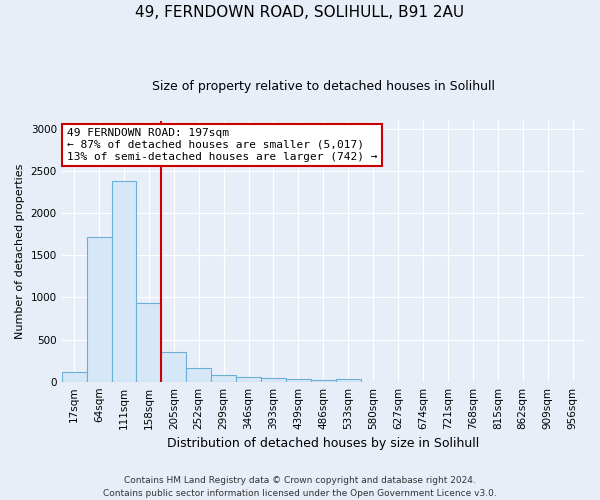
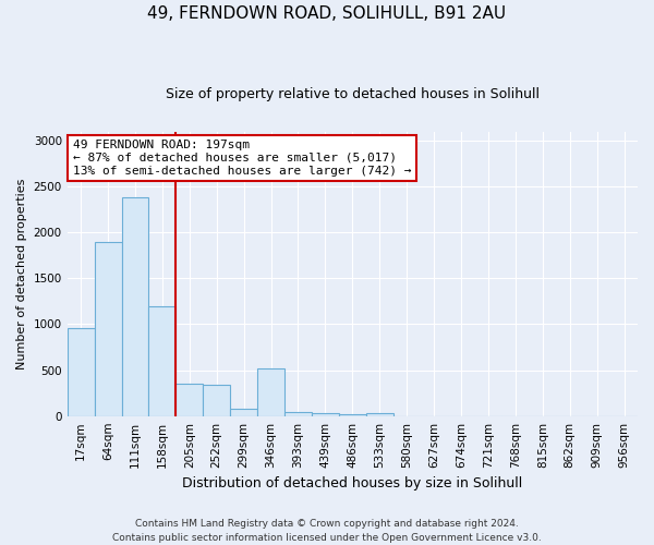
17sqm: 120 -> 960
64sqm: 1720 -> 1900
158sqm: 930 -> 1200
252sqm: 160 -> 340
346sqm: 60 -> 520
